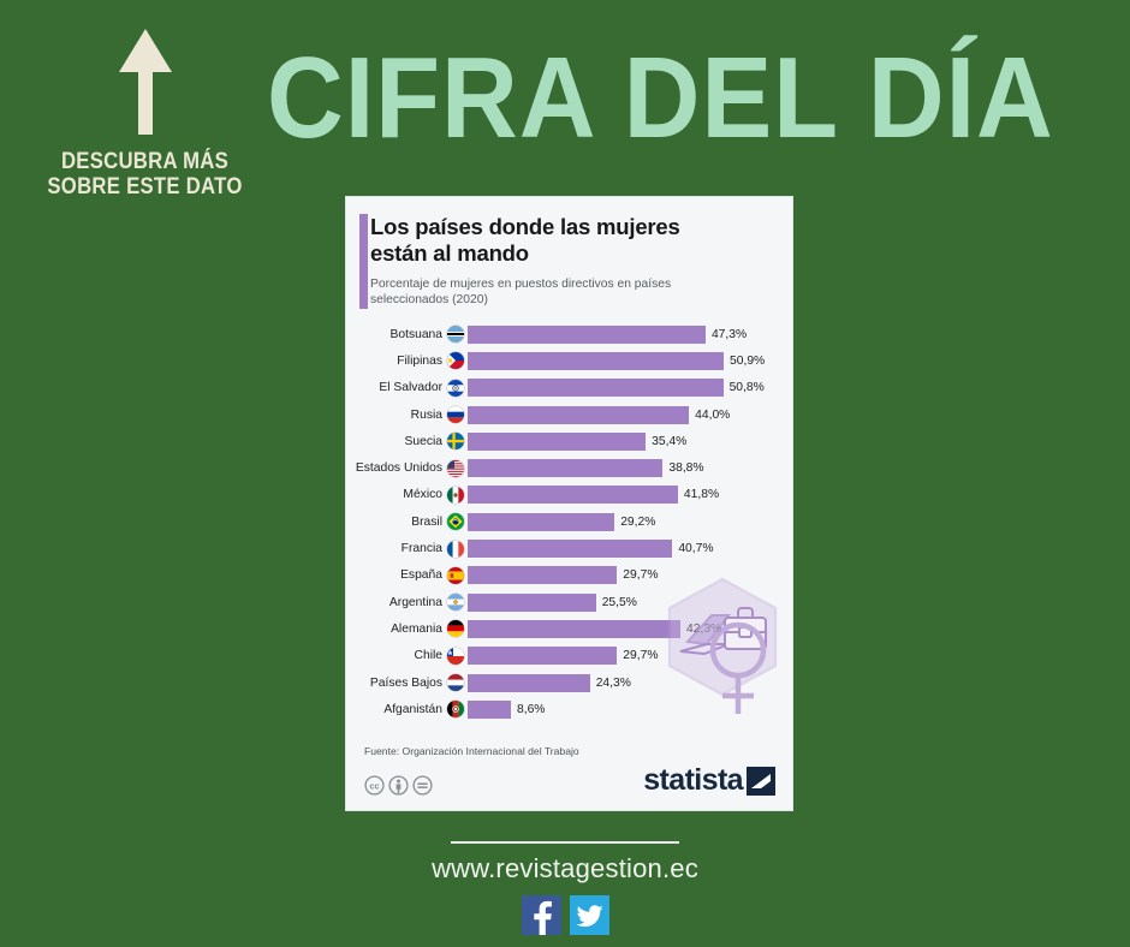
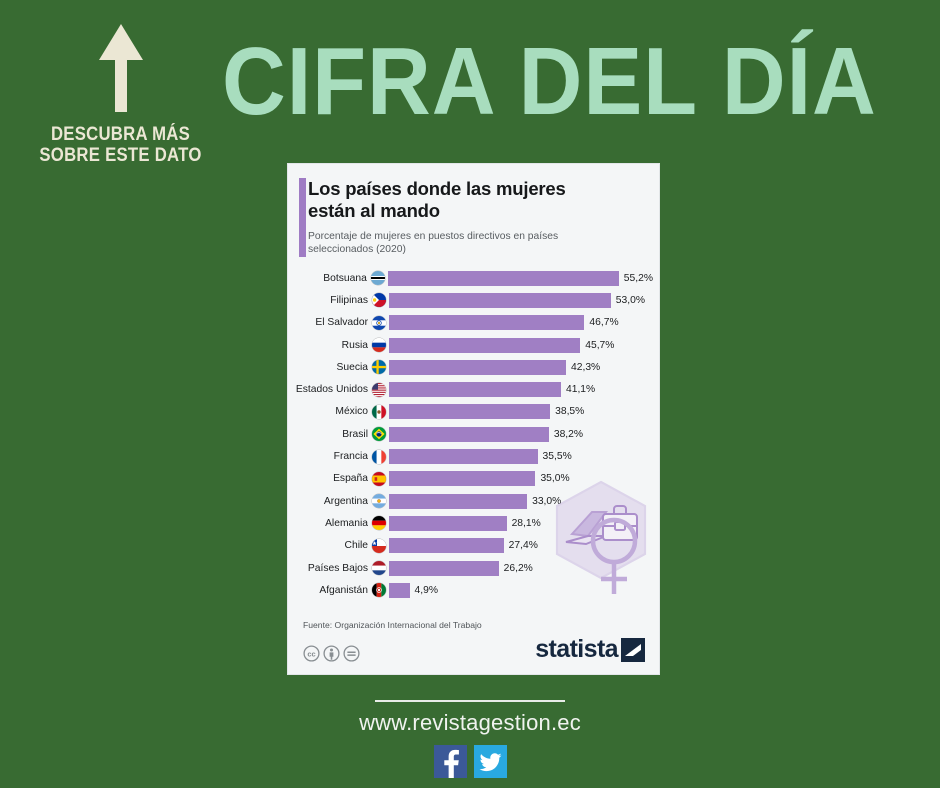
Botsuana: 47,3% -> 55,2%
Filipinas: 50,9% -> 53,0%
El Salvador: 50,8% -> 46,7%
Rusia: 44,0% -> 45,7%
Suecia: 35,4% -> 42,3%
Estados Unidos: 38,8% -> 41,1%
México: 41,8% -> 38,5%
Brasil: 29,2% -> 38,2%
Francia: 40,7% -> 35,5%
España: 29,7% -> 35,0%
Argentina: 25,5% -> 33,0%
Alemania: 42,3% -> 28,1%
Chile: 29,7% -> 27,4%
Países Bajos: 24,3% -> 26,2%
Afganistán: 8,6% -> 4,9%
